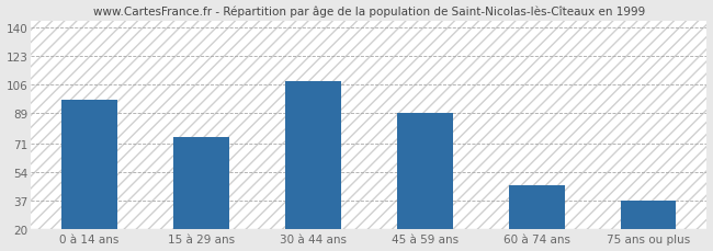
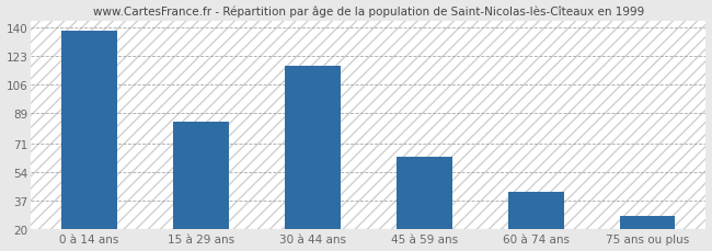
0 à 14 ans: 97 -> 138
15 à 29 ans: 75 -> 84
30 à 44 ans: 108 -> 117
45 à 59 ans: 89 -> 63
60 à 74 ans: 46 -> 42
75 ans ou plus: 37 -> 28
